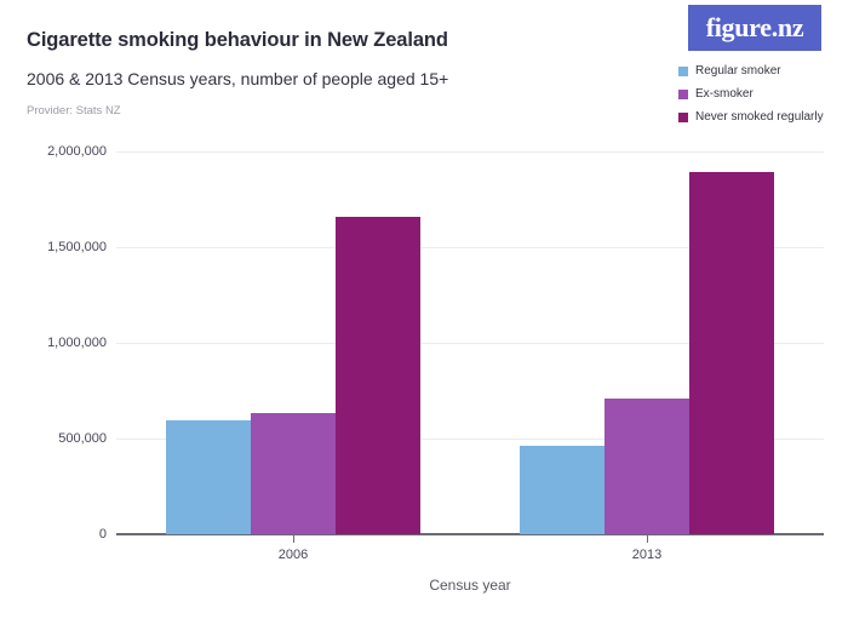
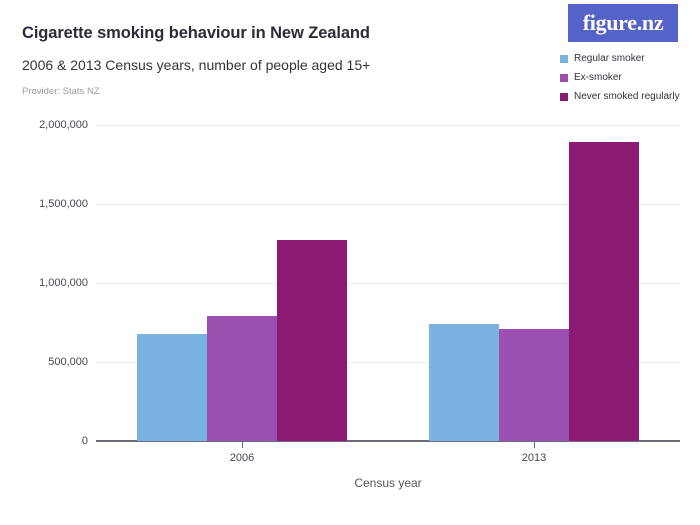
Regular smoker/2006: 600000 -> 680000
Ex-smoker/2006: 640000 -> 790000
Never smoked regularly/2006: 1660000 -> 1270000
Regular smoker/2013: 460000 -> 740000
